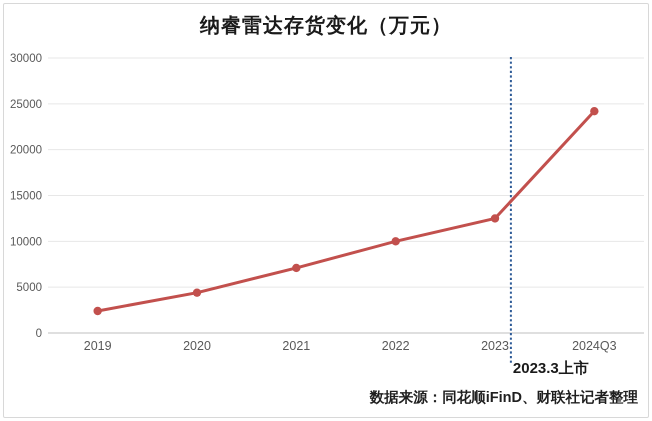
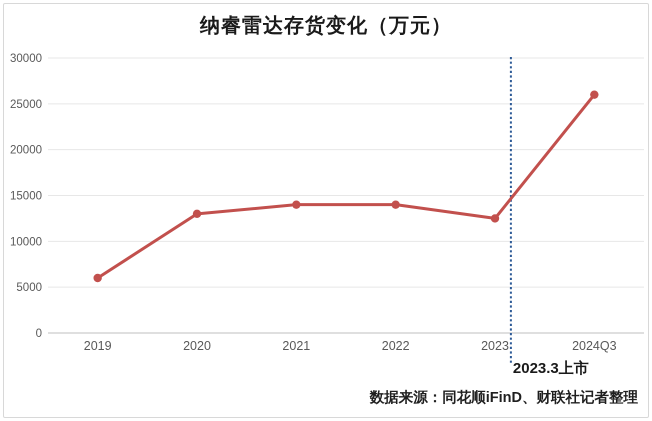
2019: 2000 -> 6000
2020: 4000 -> 13000
2021: 7000 -> 14000
2022: 10000 -> 14000
2024Q3: 24000 -> 26000
